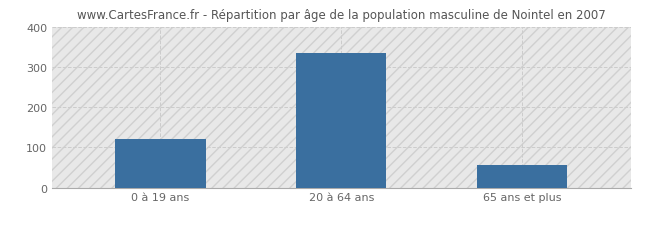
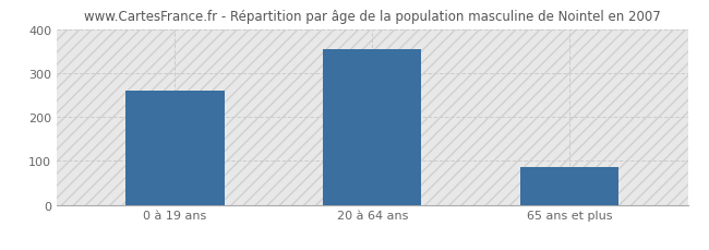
0 à 19 ans: 120 -> 260
20 à 64 ans: 335 -> 355
65 ans et plus: 55 -> 85
